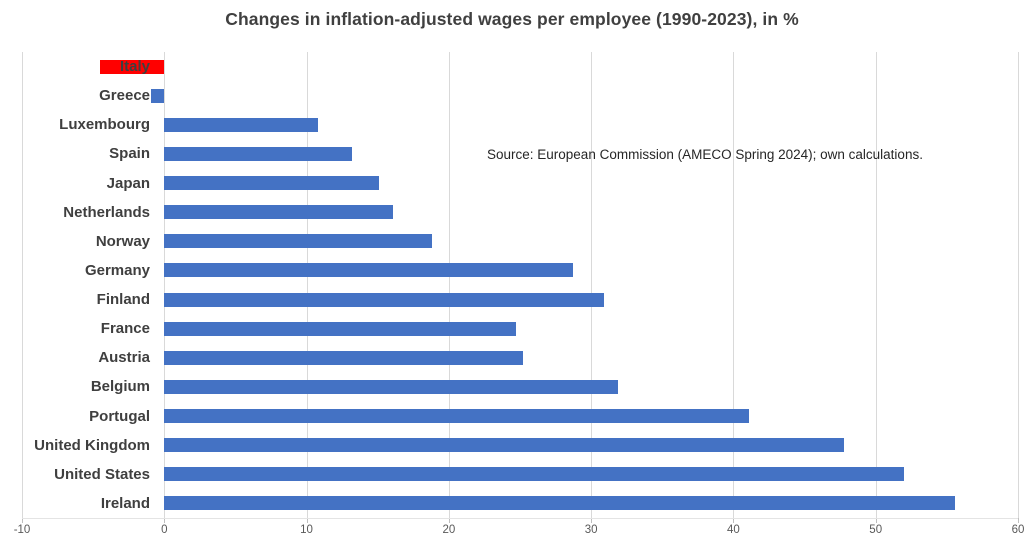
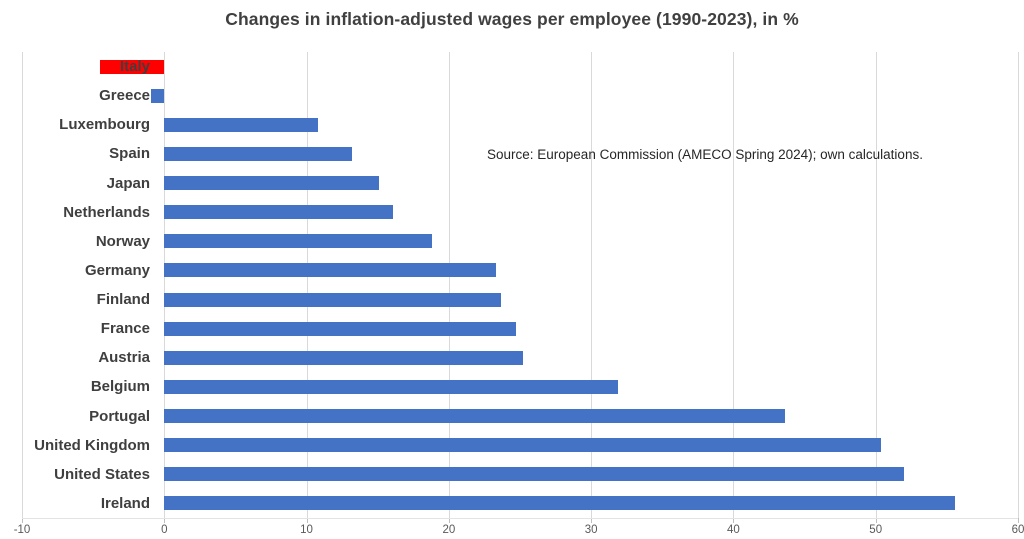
Germany: 28.7 -> 23.3
Finland: 30.9 -> 23.7
Portugal: 41.1 -> 43.6
United Kingdom: 47.8 -> 50.4
